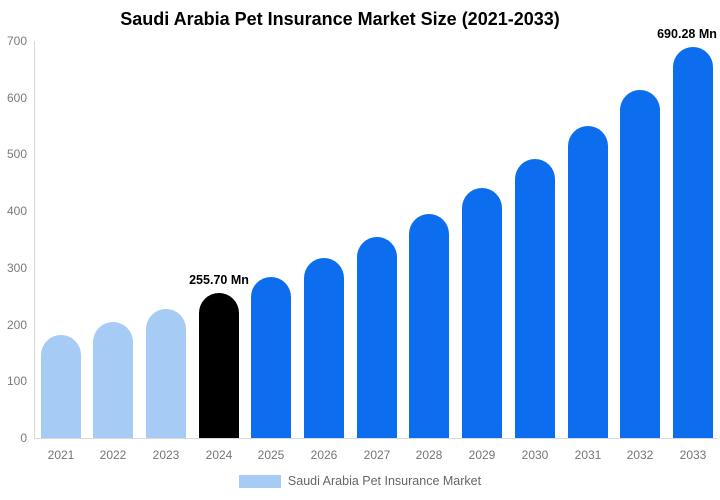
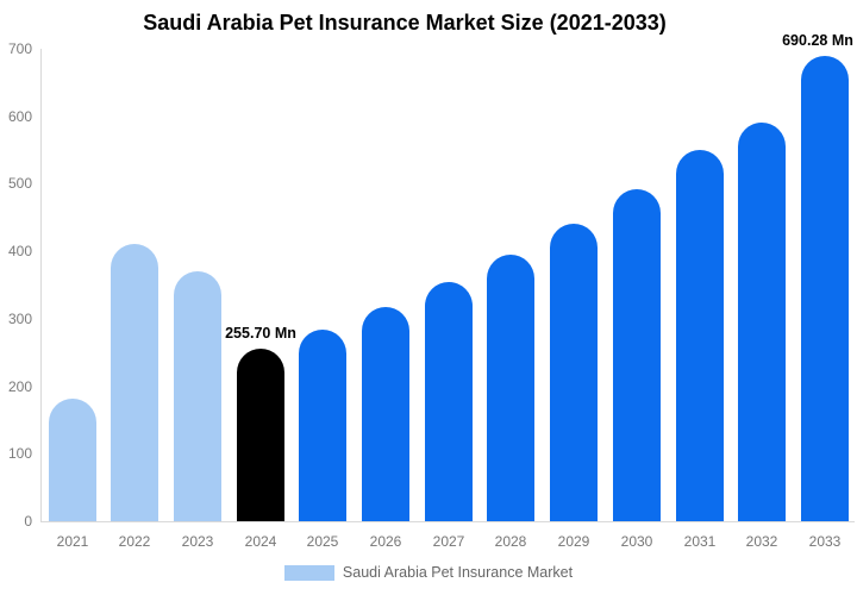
2022: 200 -> 410
2023: 230 -> 370
2032: 610 -> 590
